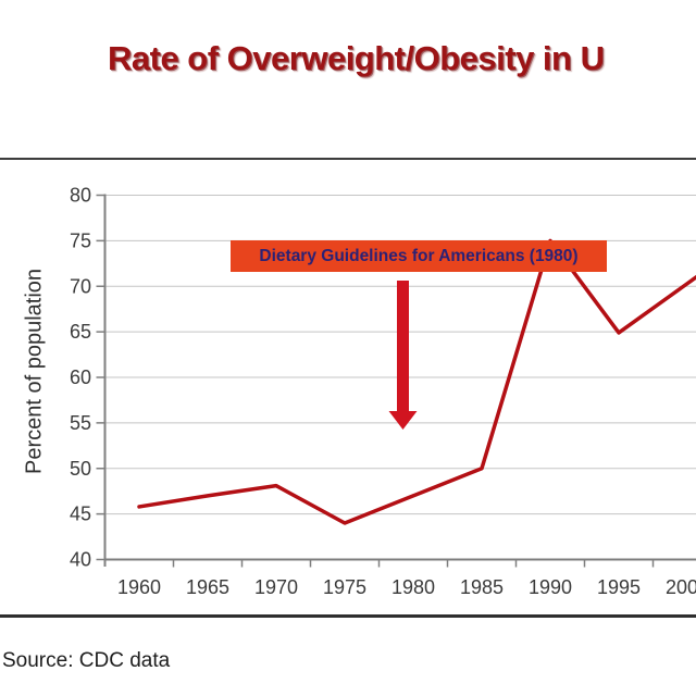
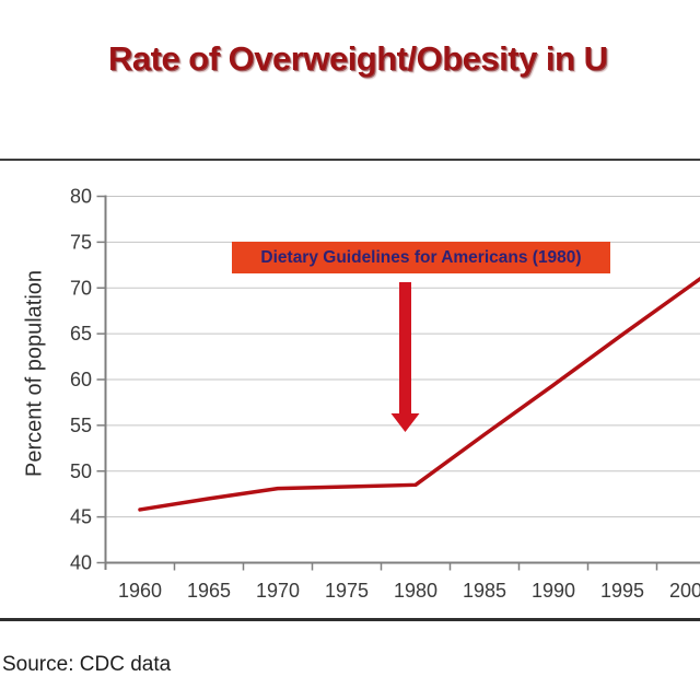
1975: 44 -> 48
1980: 47 -> 48
1985: 50 -> 54
1990: 75 -> 59
